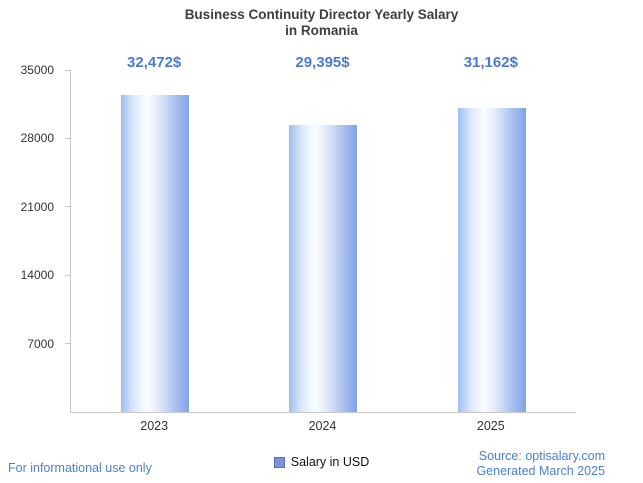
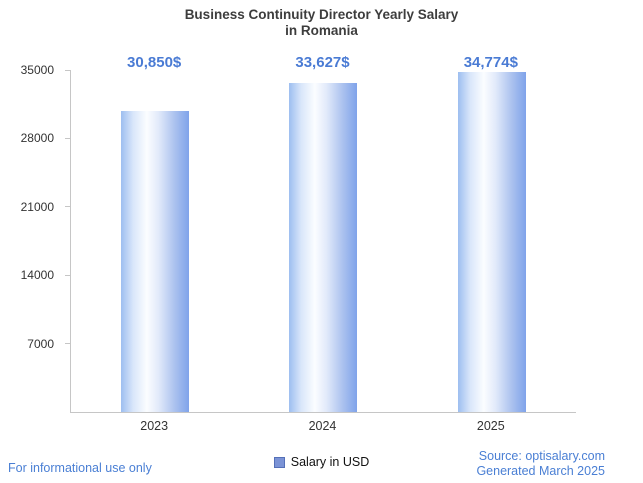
2023: 32,472 -> 30,850
2024: 29,395 -> 33,627
2025: 31,162 -> 34,774
